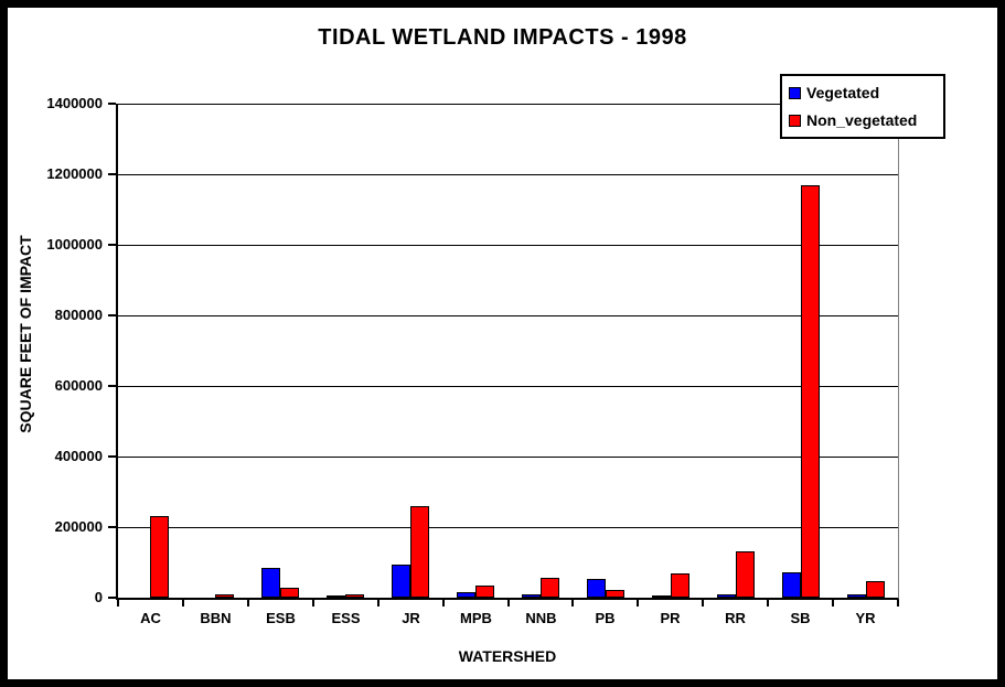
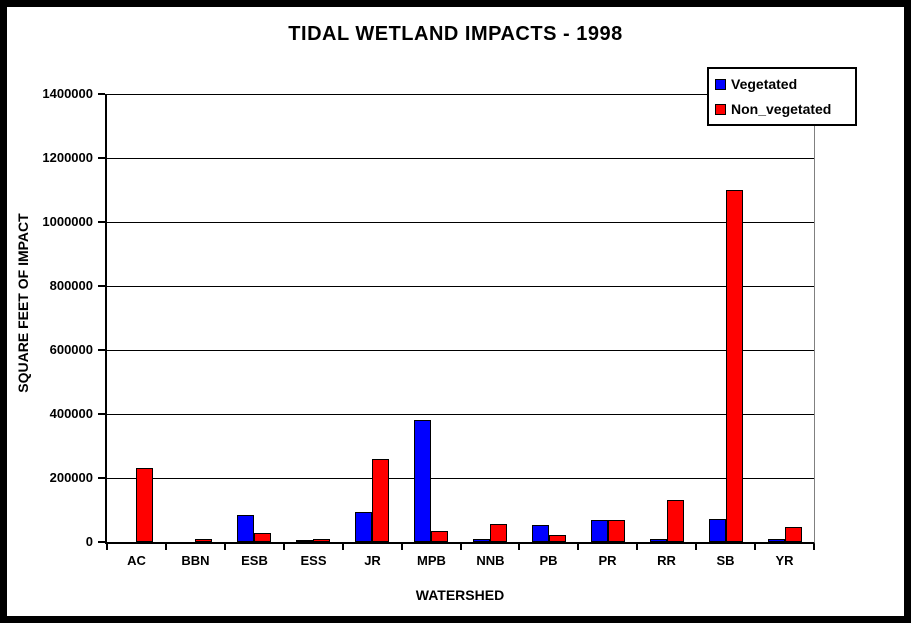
Vegetated/MPB: 20000 -> 380000
Vegetated/PR: 10000 -> 70000
Non_vegetated/SB: 1170000 -> 1100000
